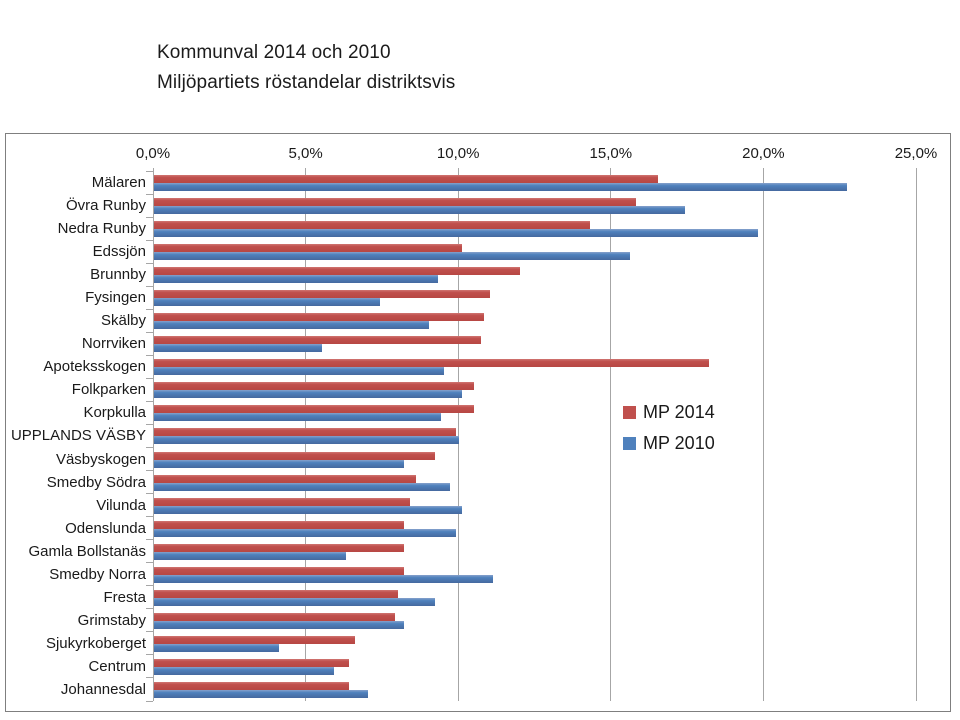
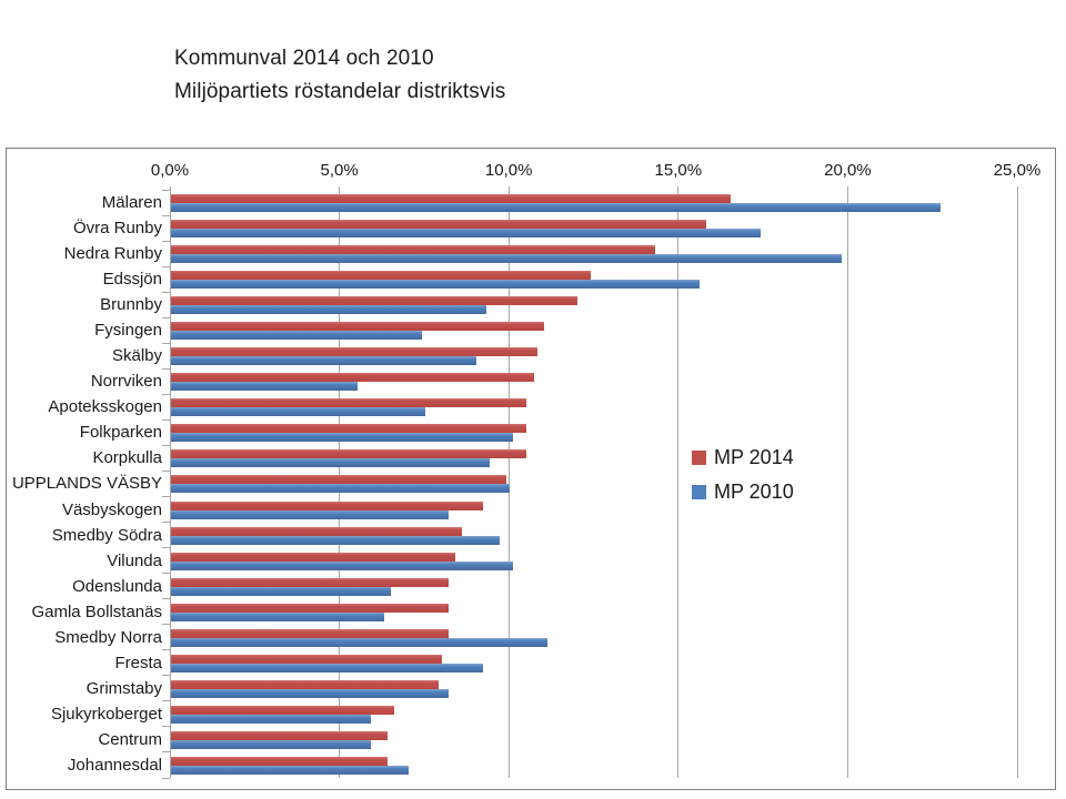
MP 2014/Edssjön: 10,1% -> 12,4%
MP 2014/Apoteksskogen: 18,2% -> 10,5%
MP 2010/Apoteksskogen: 9,5% -> 7,5%
MP 2010/Odenslunda: 9,9% -> 6,5%
MP 2010/Sjukyrkoberget: 4,1% -> 5,9%
